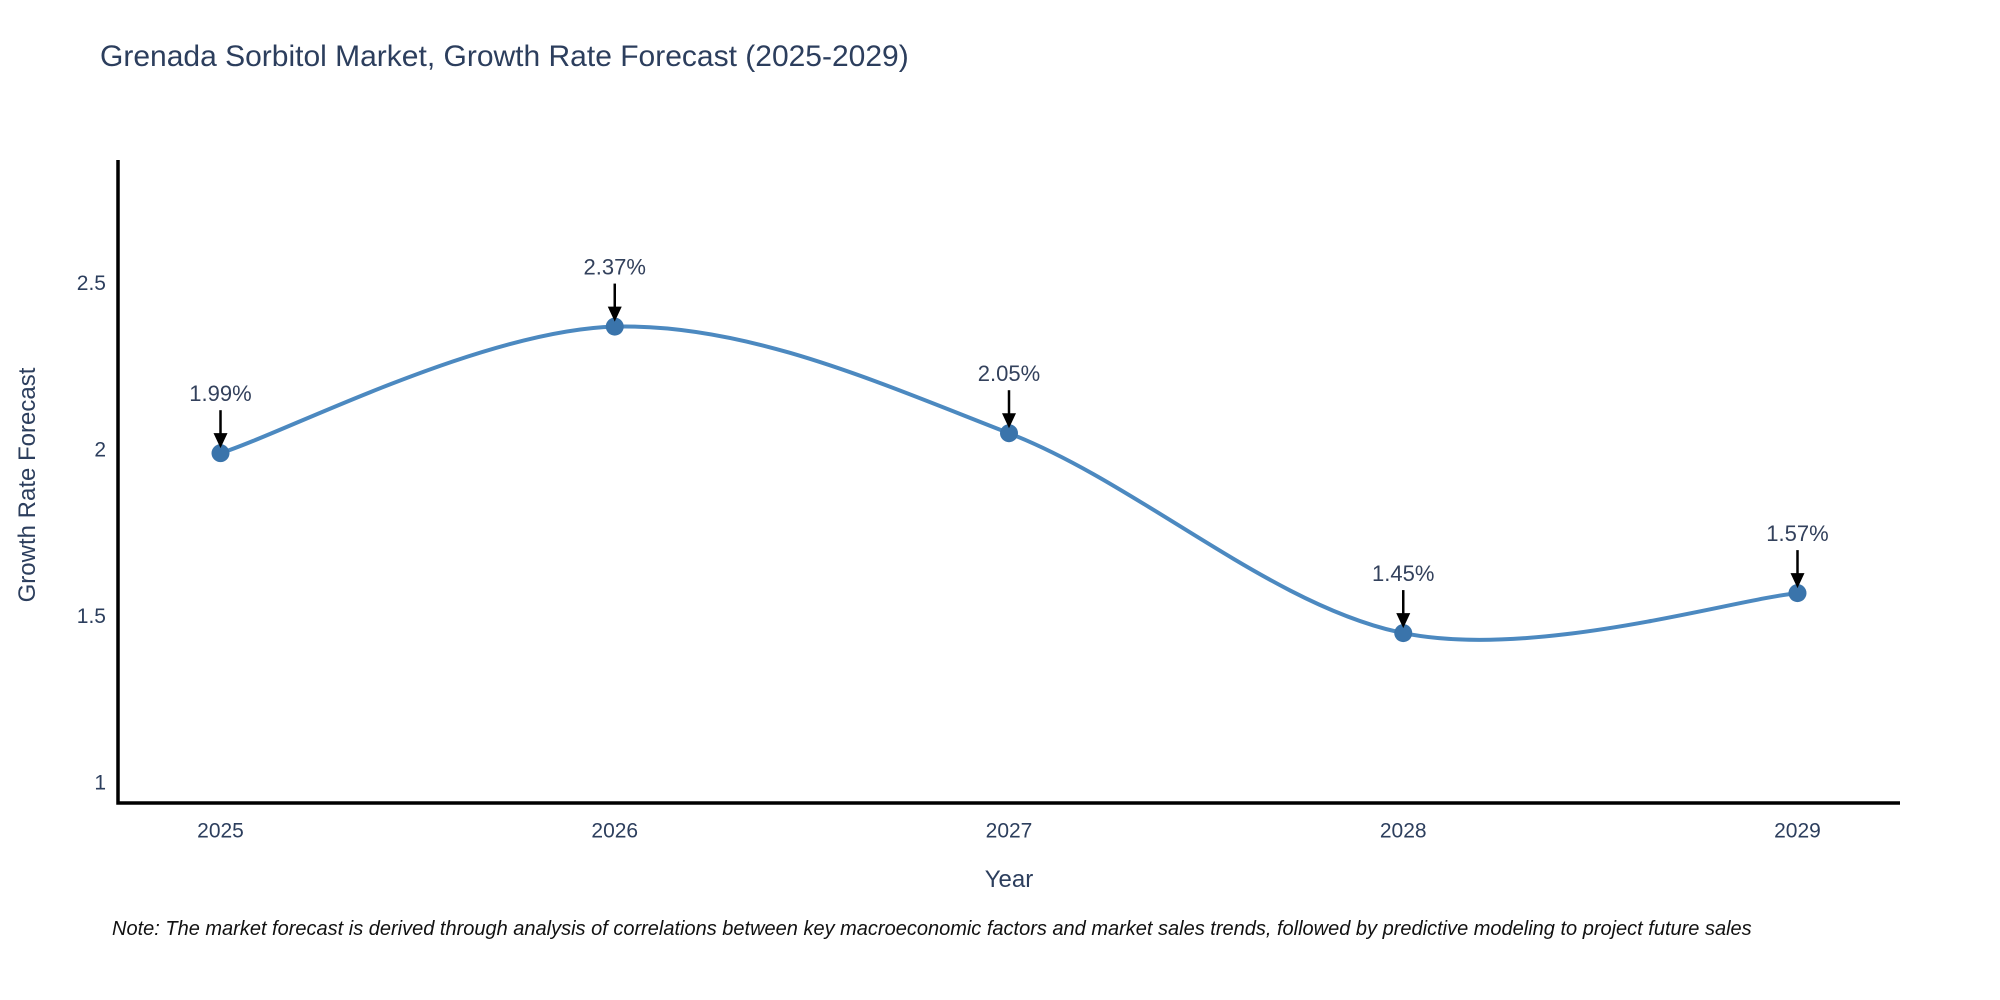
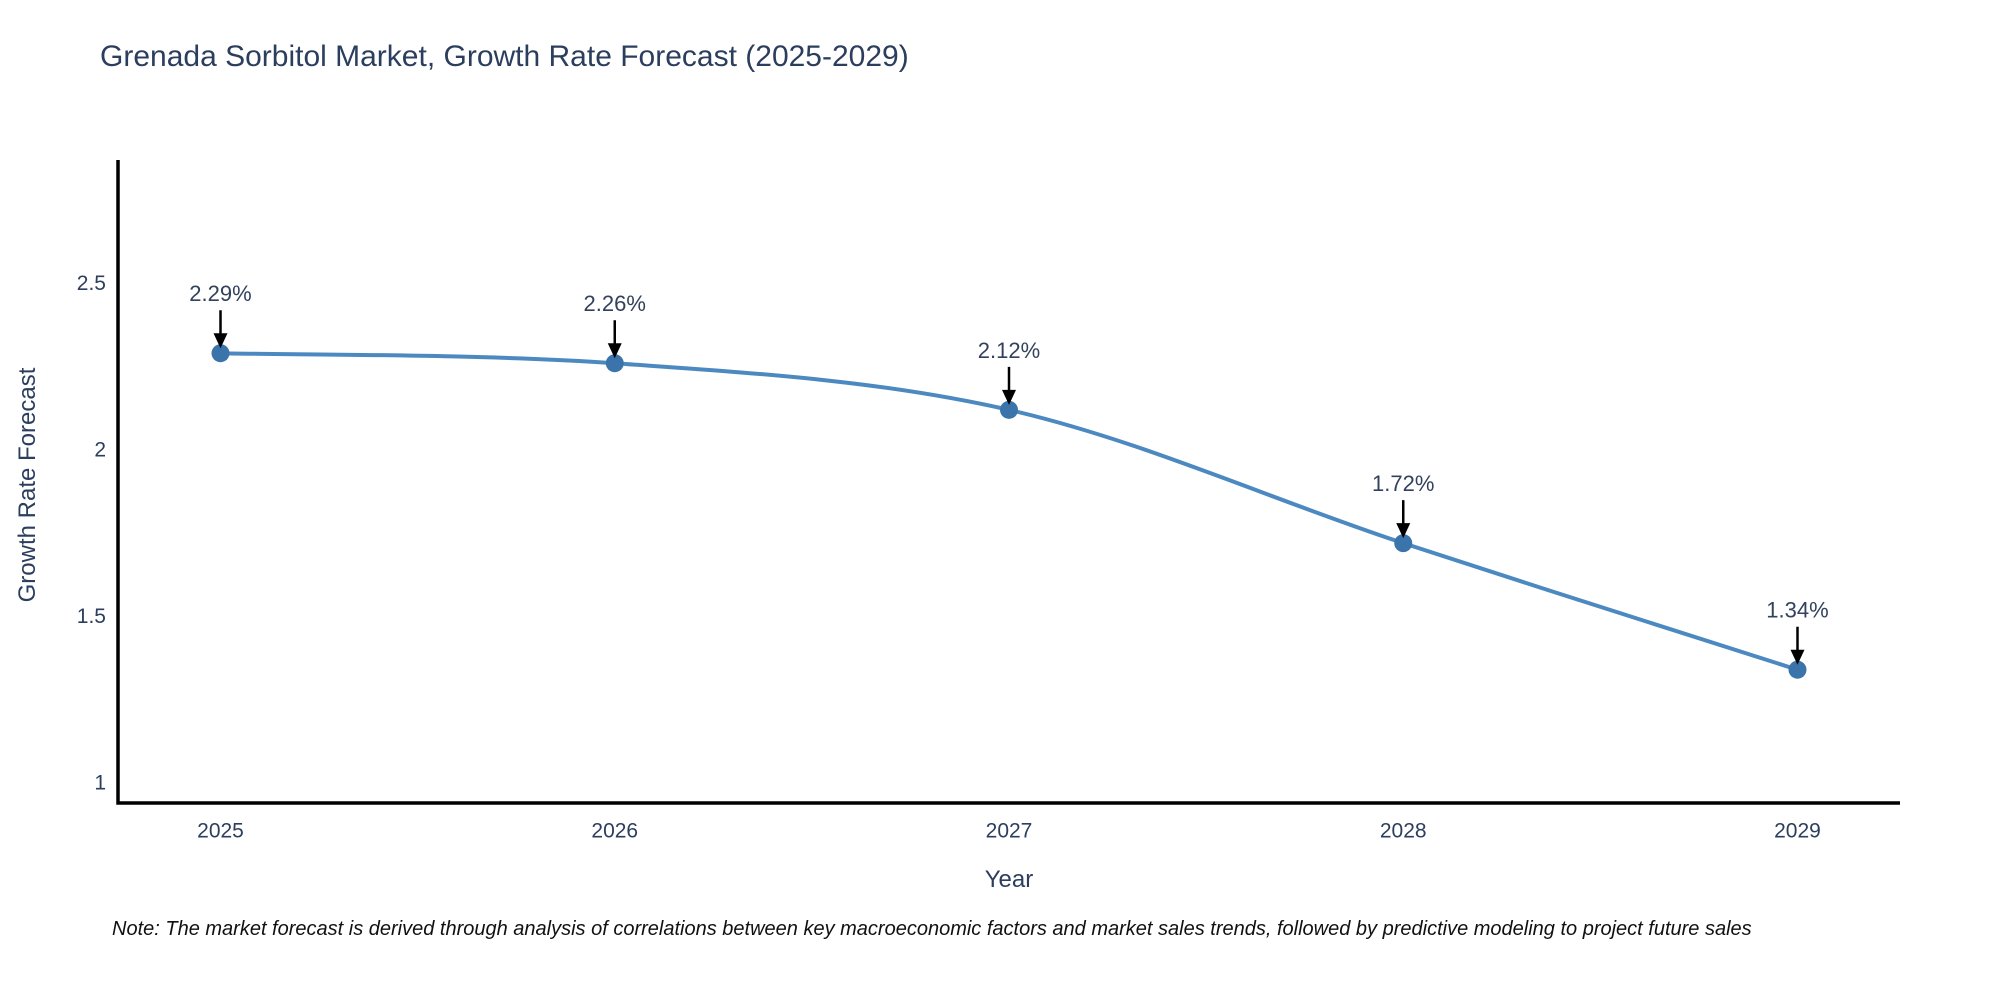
2025: 1.99% -> 2.29%
2026: 2.37% -> 2.26%
2027: 2.05% -> 2.12%
2028: 1.45% -> 1.72%
2029: 1.57% -> 1.34%
